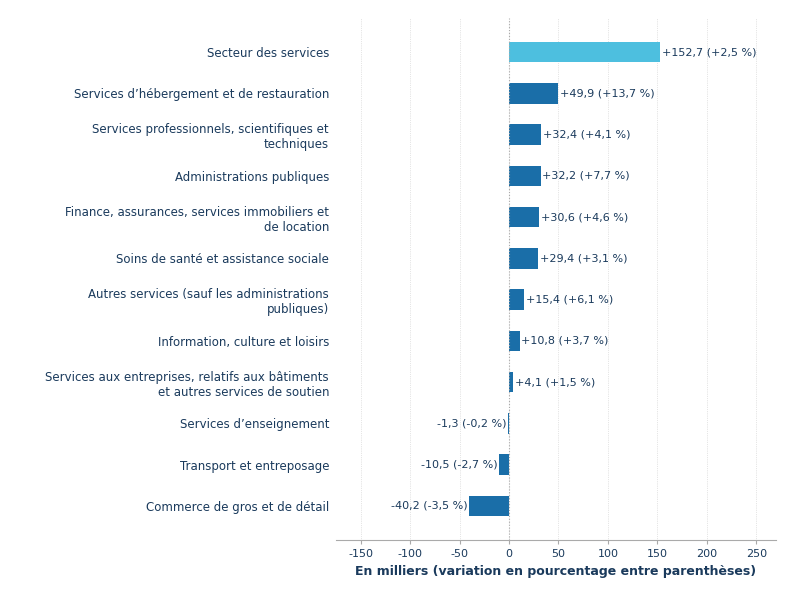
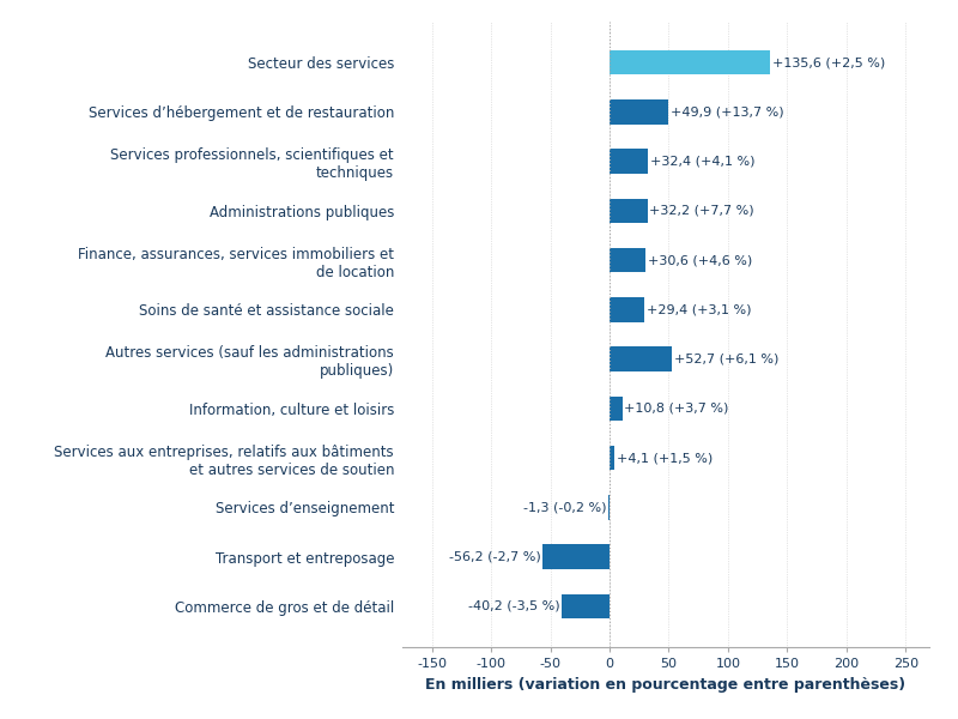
Secteur des services: +152,7 -> +135,6
Autres services (sauf les administrations publiques): +15,4 -> +52,7
Transport et entreposage: -10,5 -> -56,2
